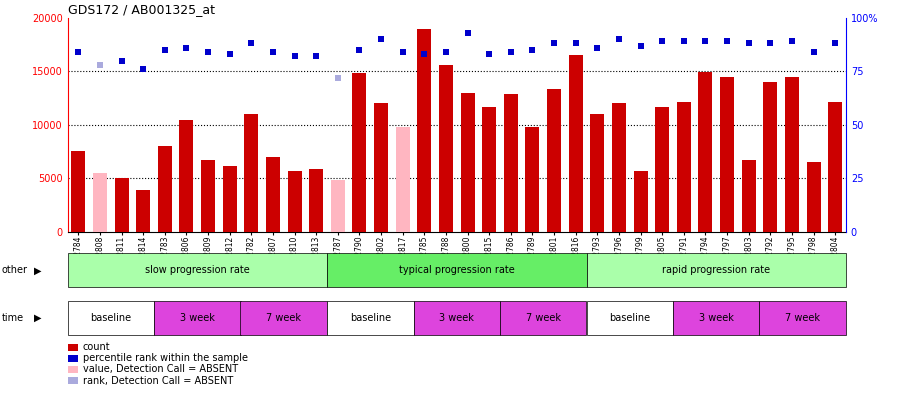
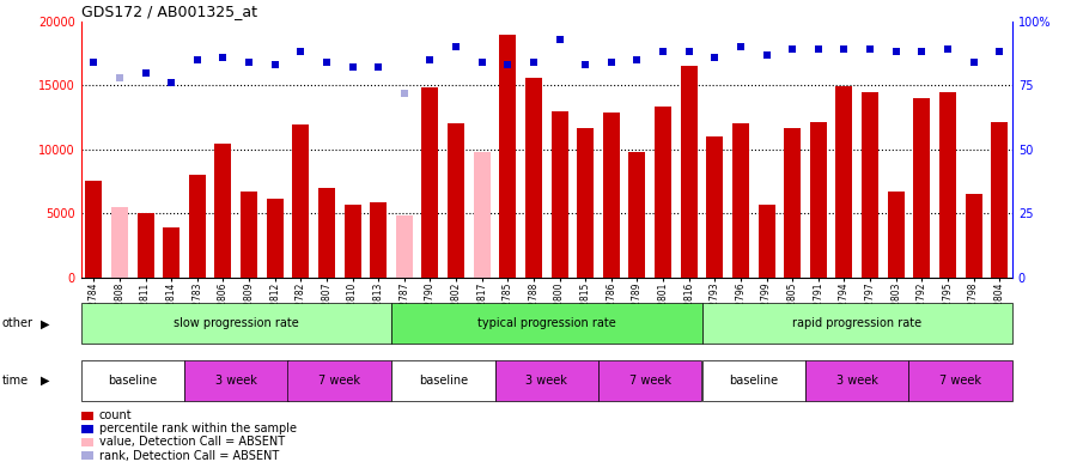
GSM2782: 11000 -> 11900
